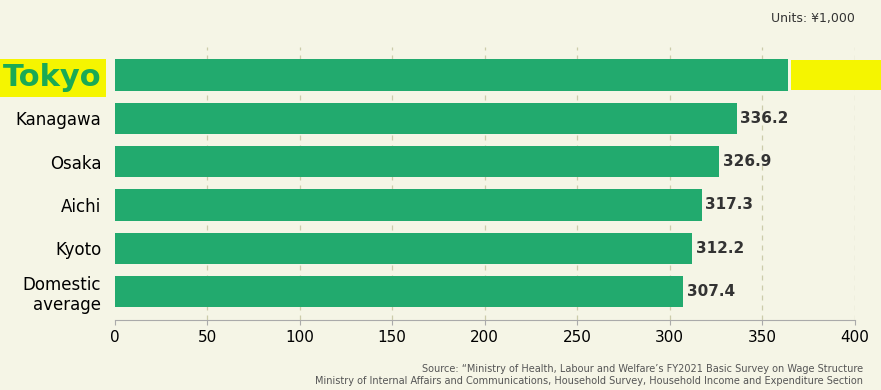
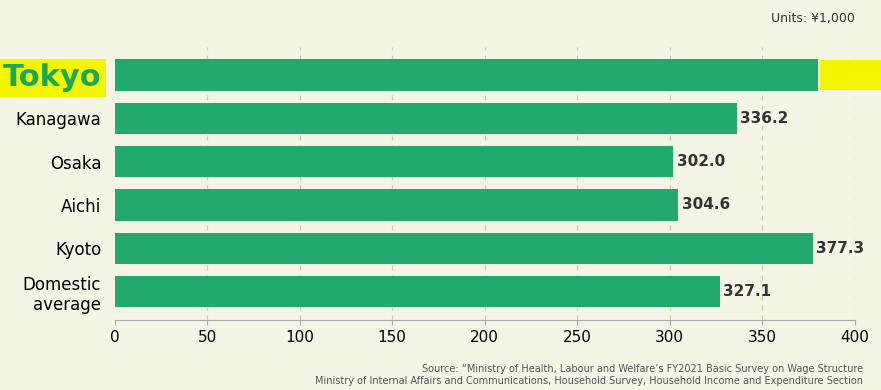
Tokyo: 364 -> 380
Osaka: 326.9 -> 302.0
Aichi: 317.3 -> 304.6
Kyoto: 312.2 -> 377.3
Domestic average: 307.4 -> 327.1
